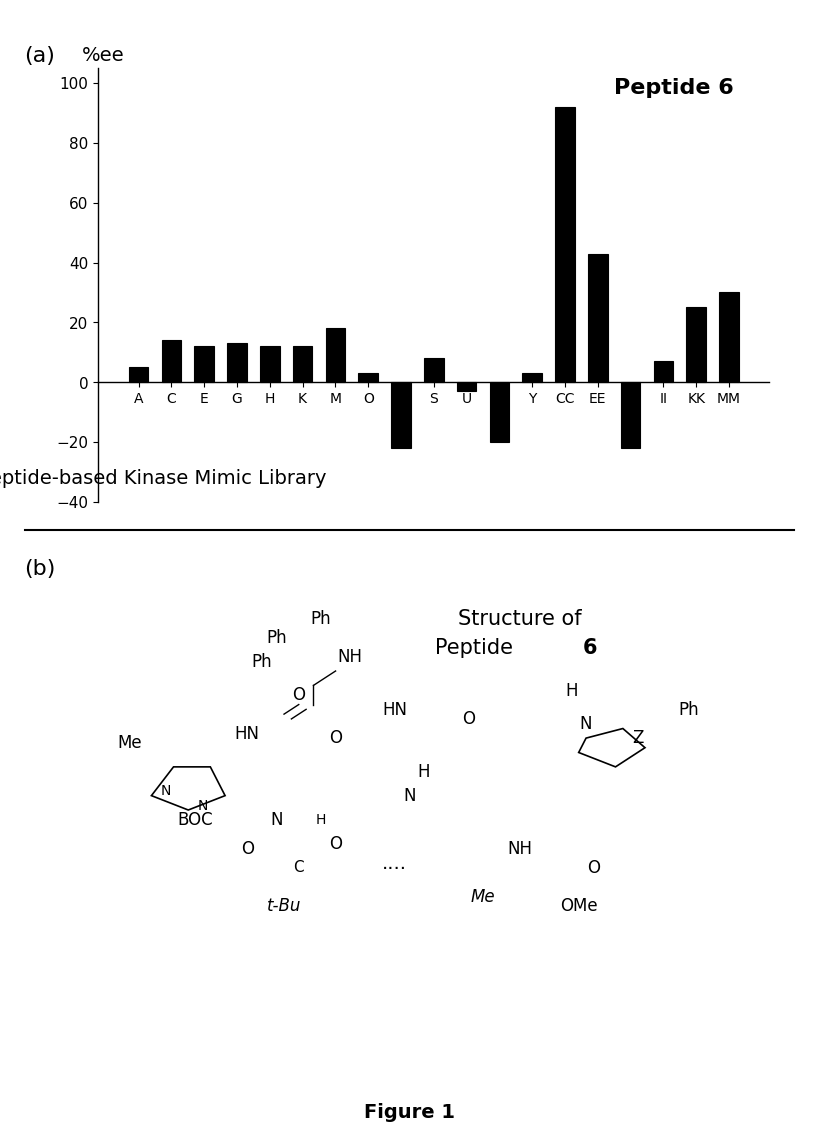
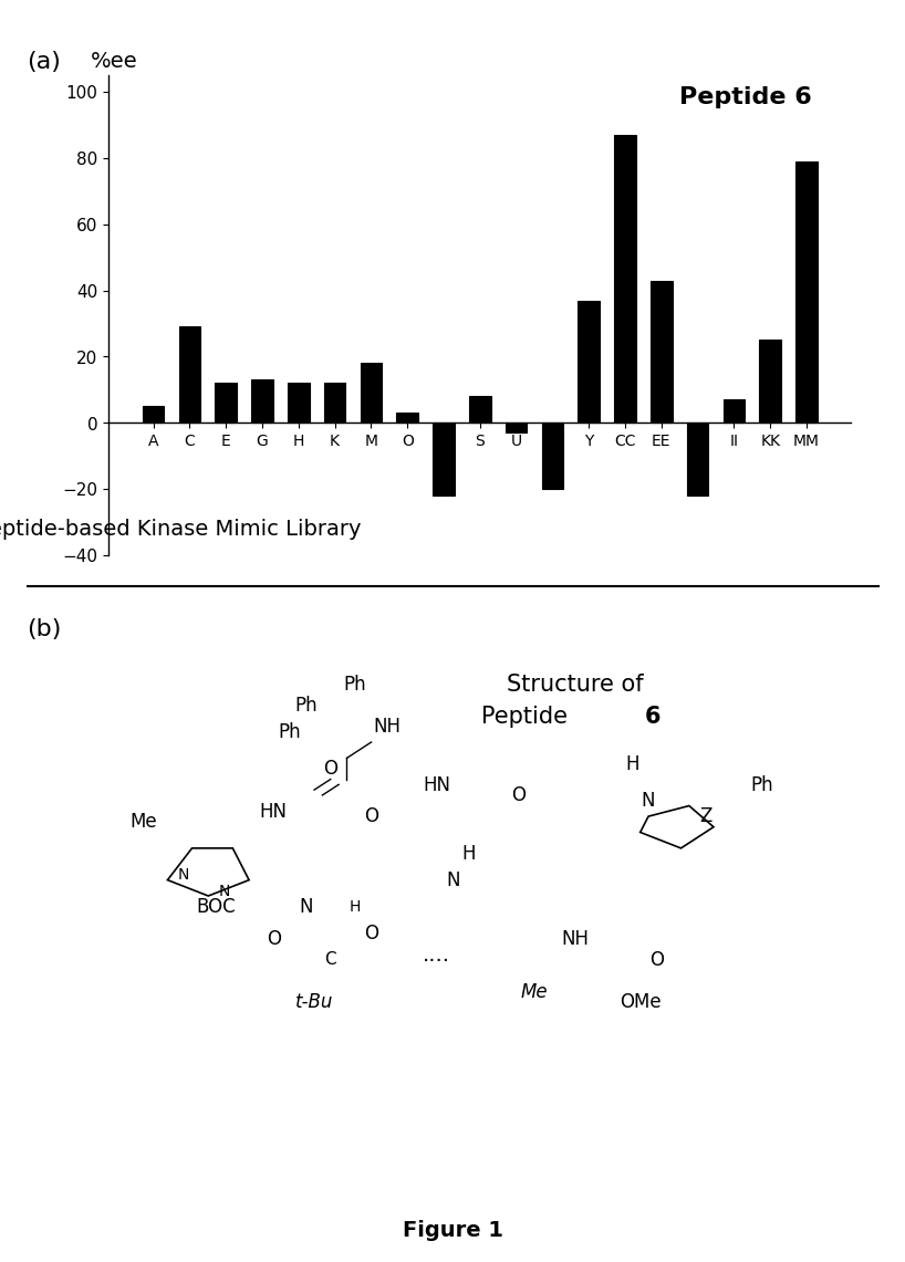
C: 14 -> 29
Y: 3 -> 37
CC: 92 -> 87
MM: 30 -> 79
